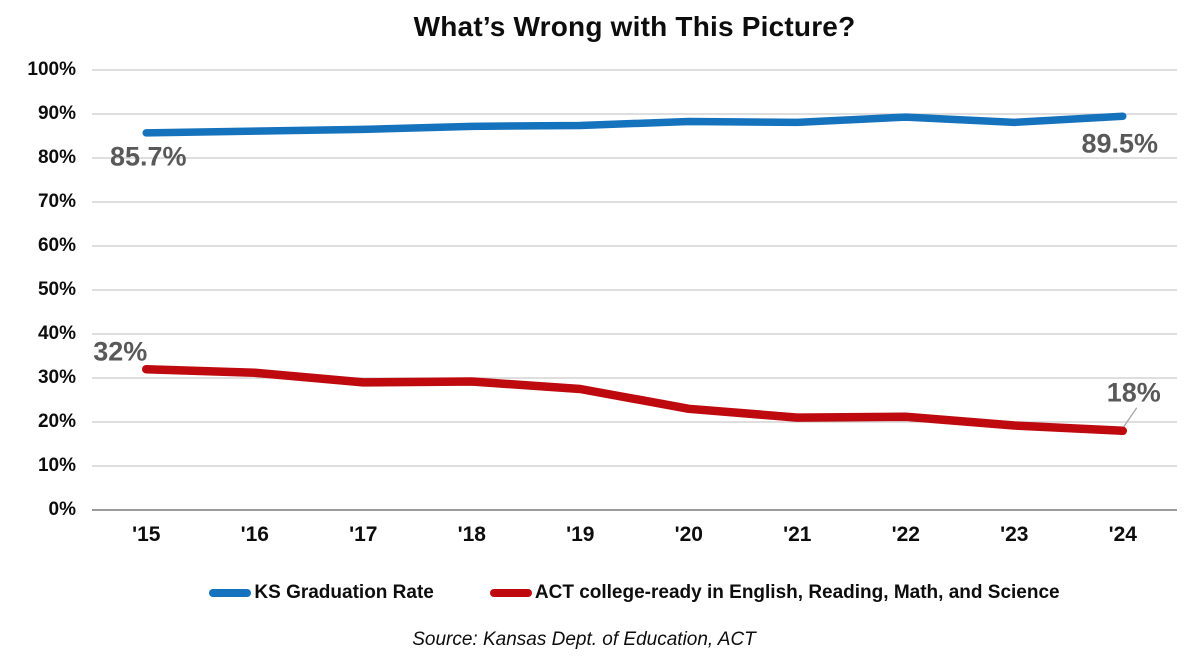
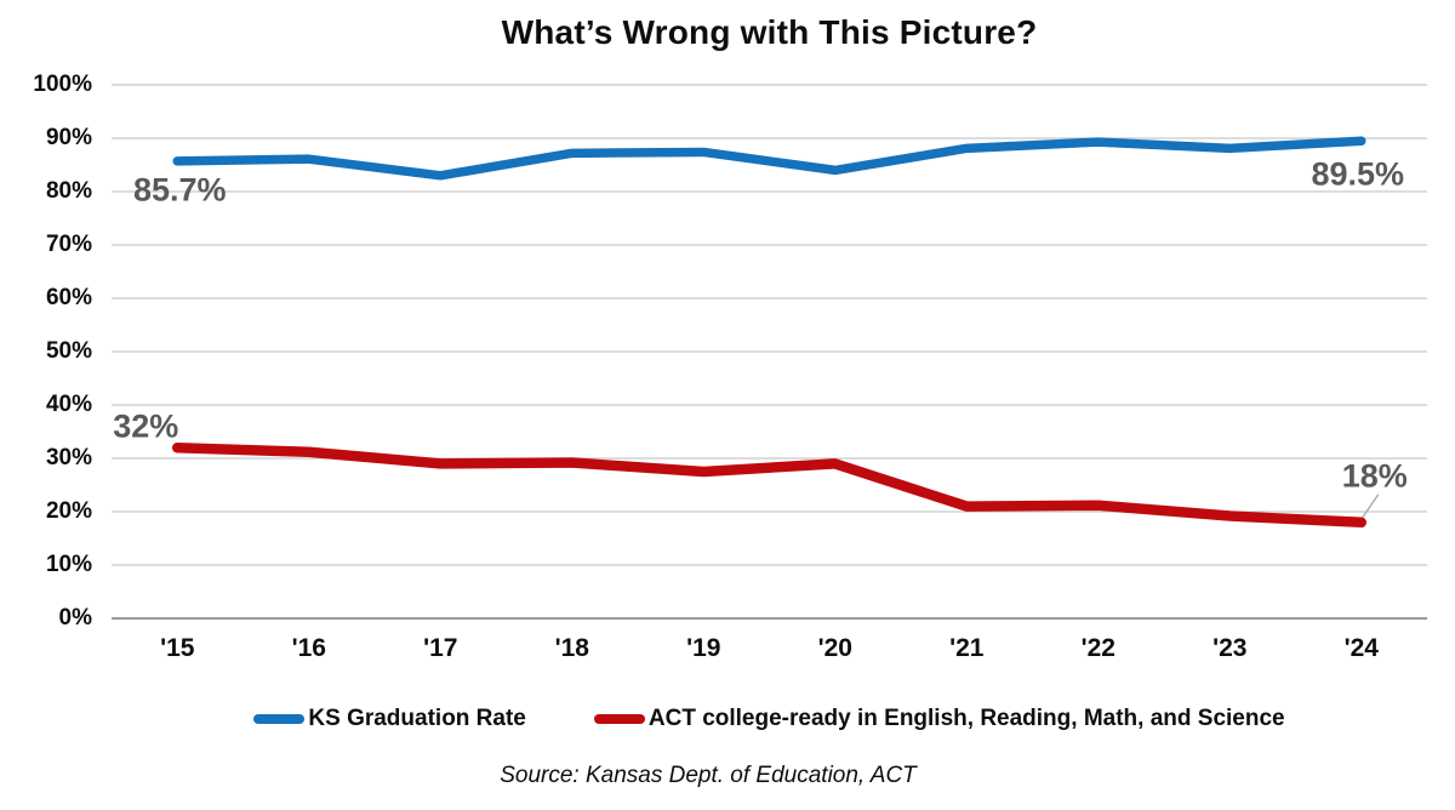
KS Graduation Rate/'17: 86% -> 83%
KS Graduation Rate/'20: 88% -> 84%
ACT college-ready in English, Reading, Math, and Science/'20: 23% -> 29%
